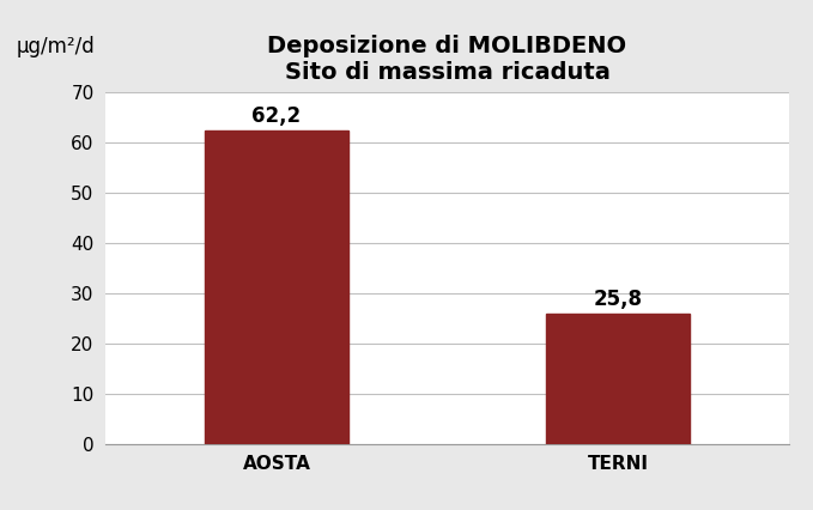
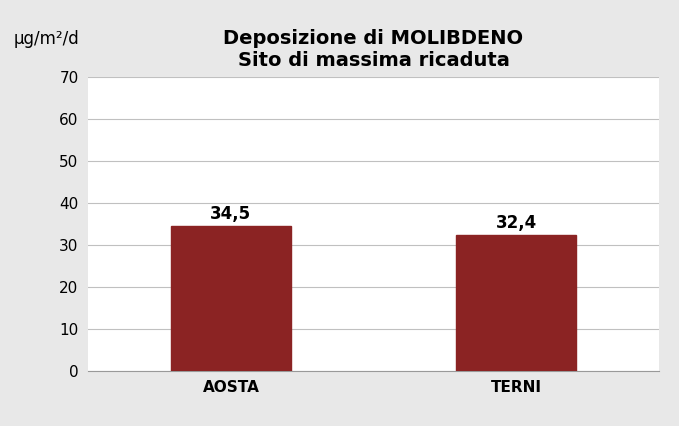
AOSTA: 62,2 -> 34,5
TERNI: 25,8 -> 32,4
